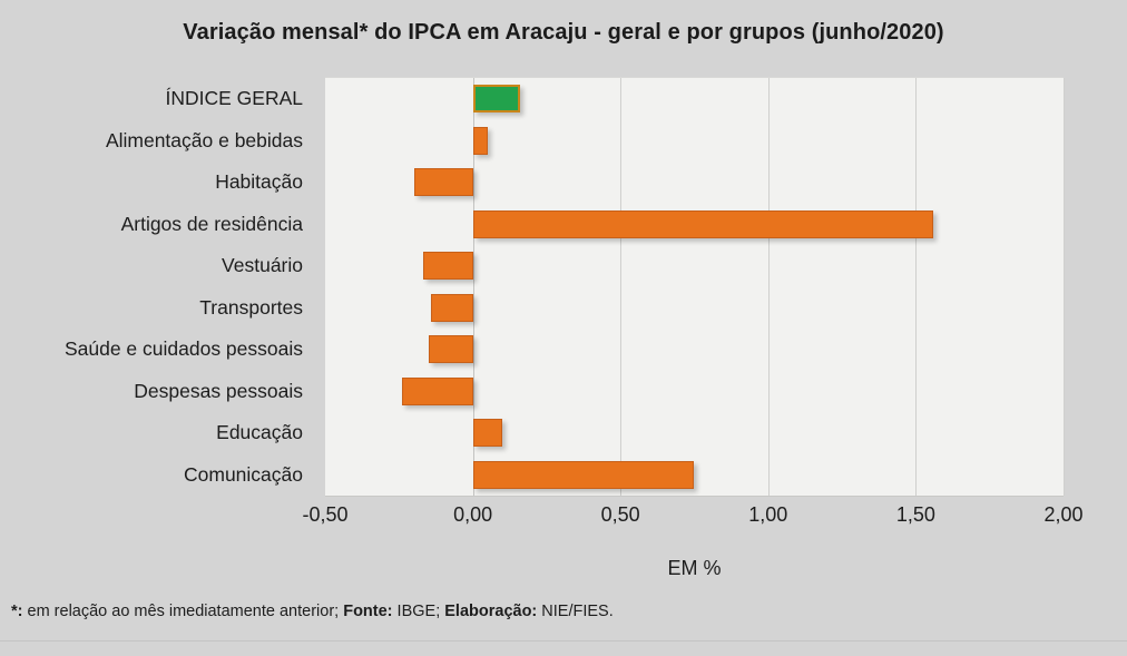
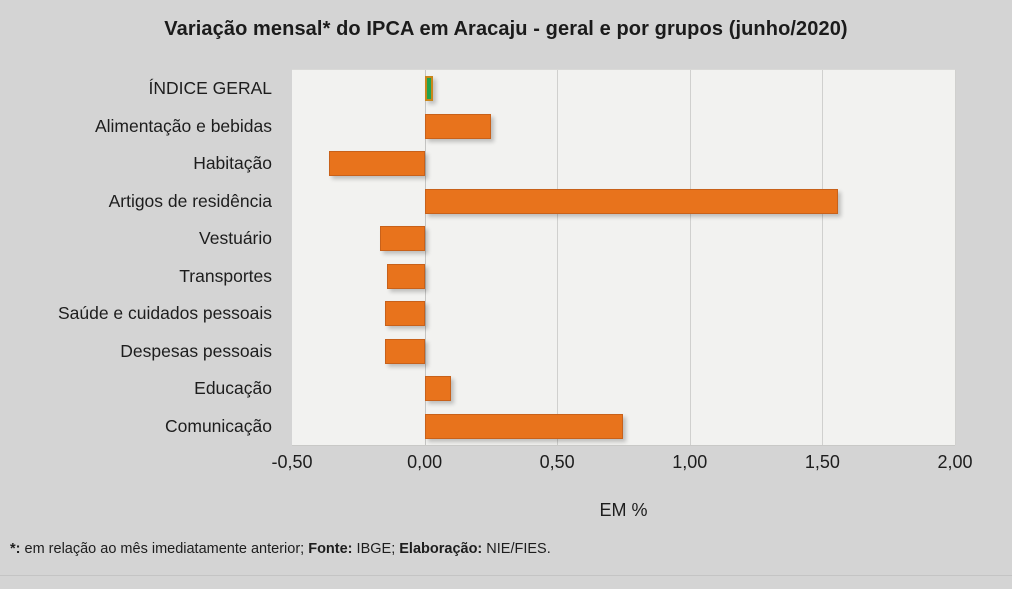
ÍNDICE GERAL: 0,16 -> 0,03
Alimentação e bebidas: 0,05 -> 0,25
Habitação: -0,20 -> -0,36
Despesas pessoais: -0,24 -> -0,15
